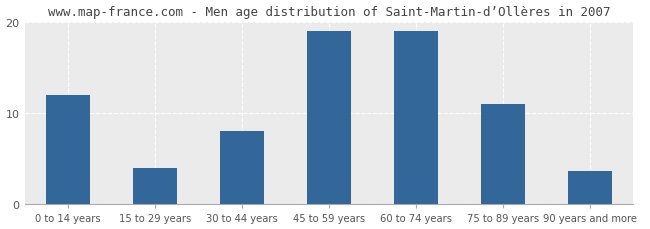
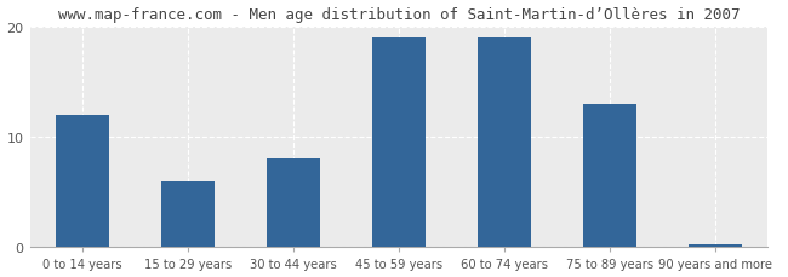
15 to 29 years: 4.0 -> 6.0
75 to 89 years: 11.0 -> 13.0
90 years and more: 3.6 -> 0.3
